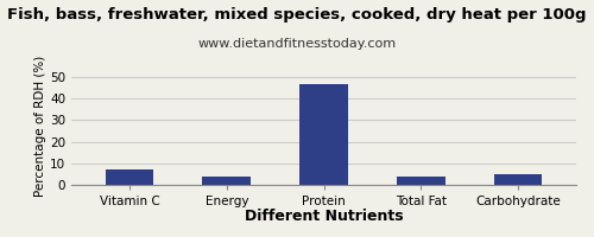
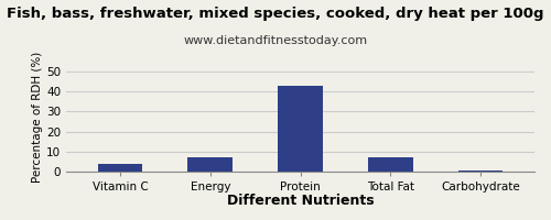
Vitamin C: 7 -> 4
Energy: 4 -> 7
Protein: 47 -> 43
Total Fat: 4 -> 7
Carbohydrate: 5 -> 0
